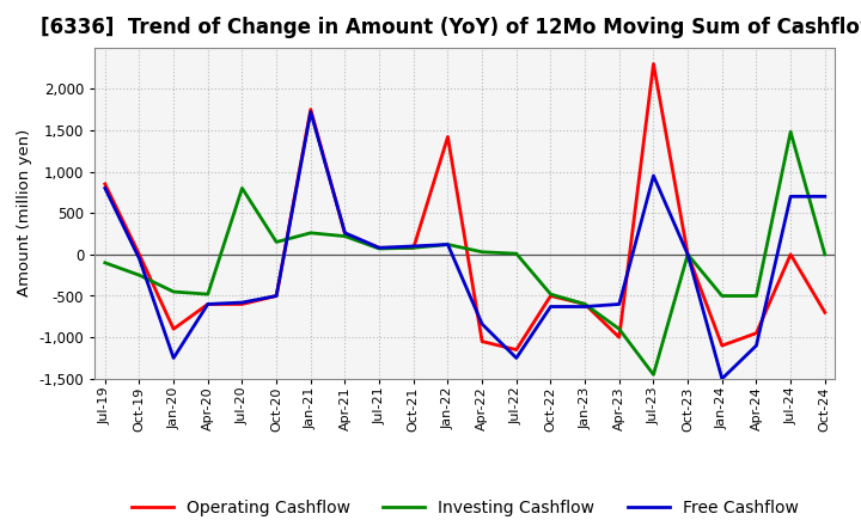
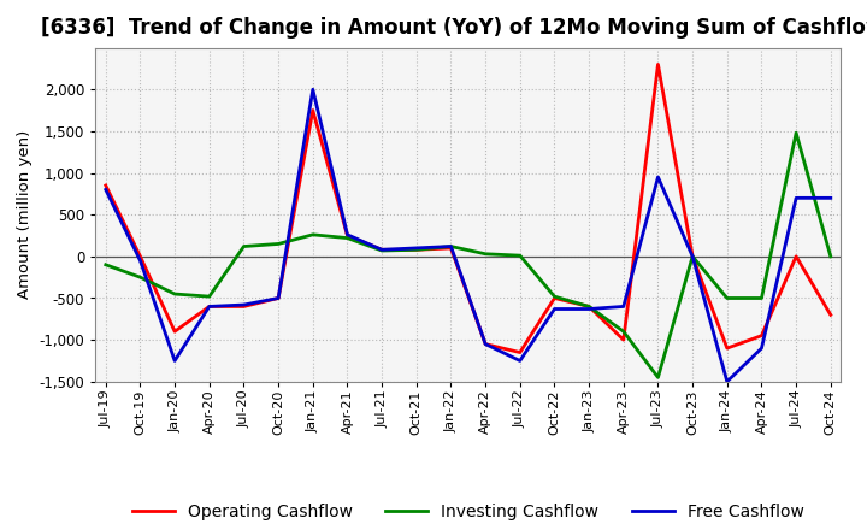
Investing Cashflow/Jul-20: 800 -> 120
Free Cashflow/Jan-21: 1,720 -> 2,000
Operating Cashflow/Jan-22: 1,420 -> 100
Free Cashflow/Apr-22: -840 -> -1,050
